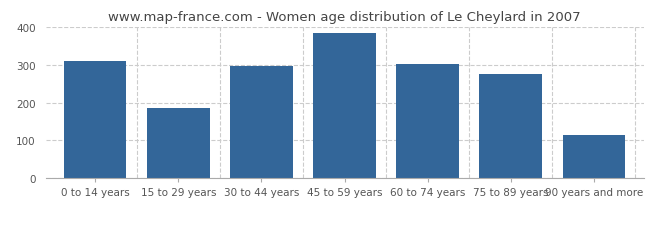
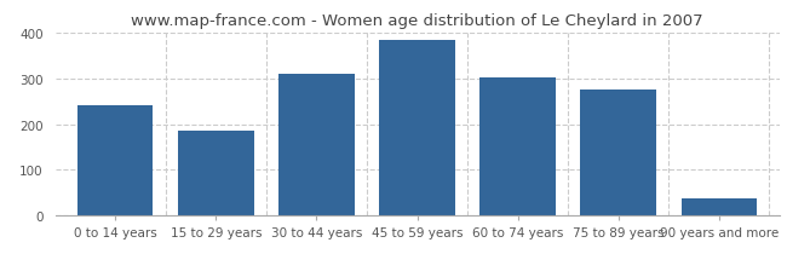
0 to 14 years: 310 -> 240
30 to 44 years: 295 -> 310
90 years and more: 115 -> 37
